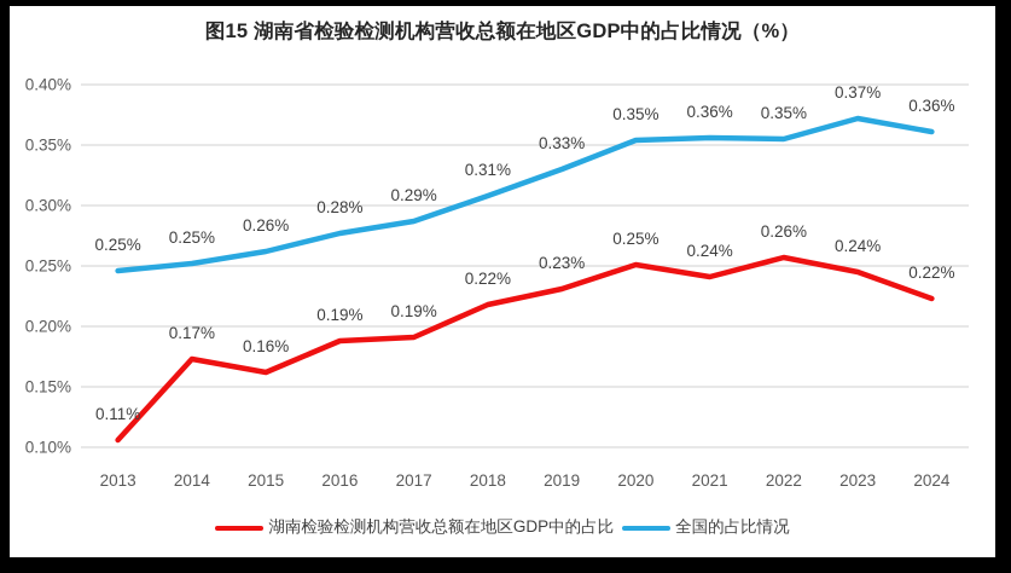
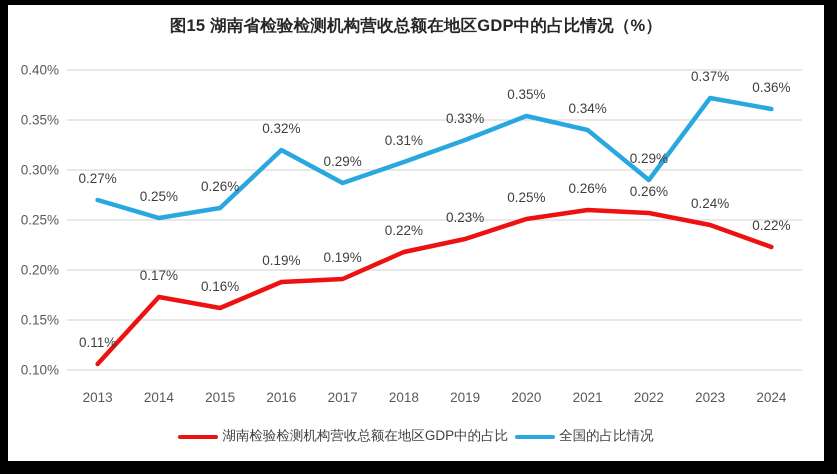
全国的占比情况/2013: 0.25% -> 0.27%
全国的占比情况/2016: 0.28% -> 0.32%
湖南检验检测机构营收总额在地区GDP中的占比/2021: 0.24% -> 0.26%
全国的占比情况/2021: 0.36% -> 0.34%
全国的占比情况/2022: 0.35% -> 0.29%
